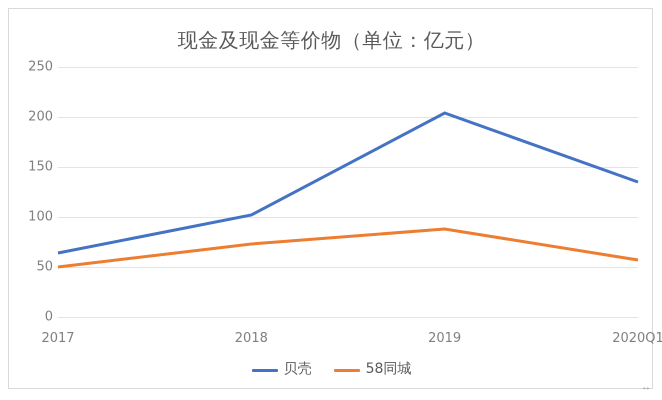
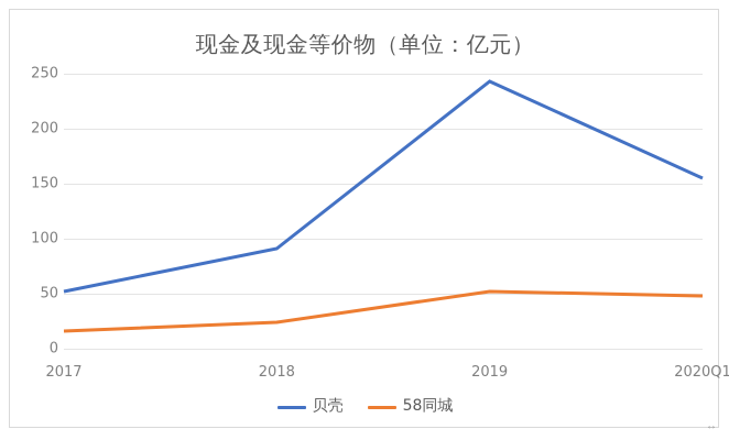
贝壳/2017: 64 -> 52
58同城/2017: 50 -> 16
贝壳/2018: 102 -> 91
58同城/2018: 73 -> 24
贝壳/2019: 204 -> 243
58同城/2019: 88 -> 52
贝壳/2020Q1: 135 -> 155
58同城/2020Q1: 57 -> 48
